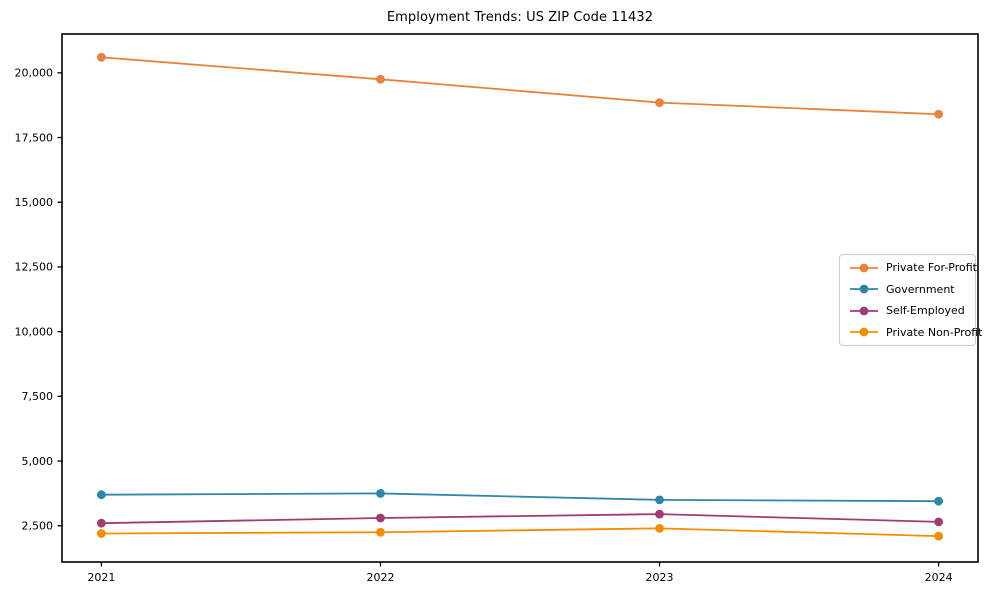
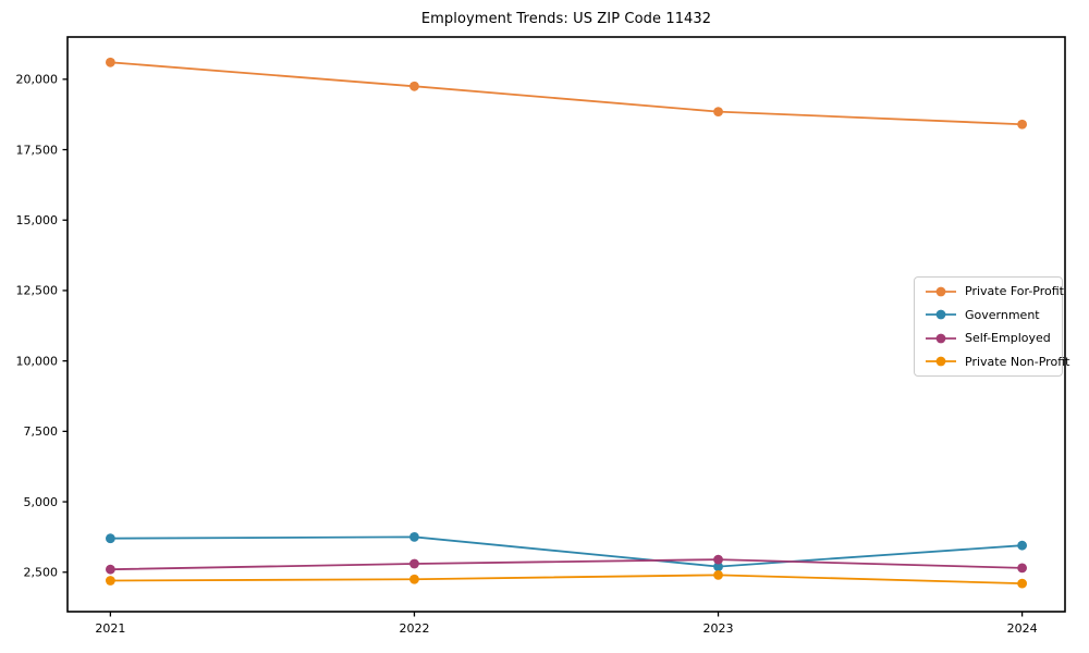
Government/2023: 3500 -> 2700
